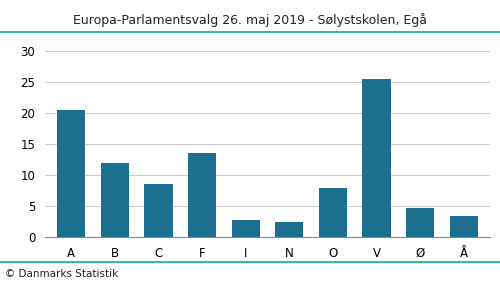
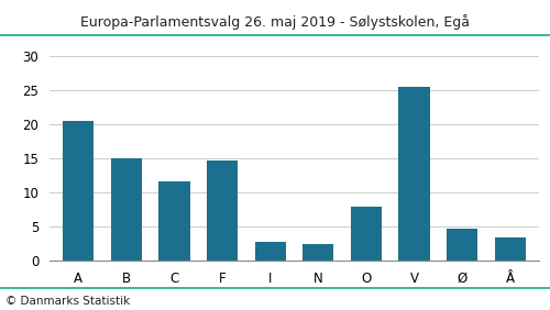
B: 11.9 -> 15.0
C: 8.5 -> 11.6
F: 13.5 -> 14.6
